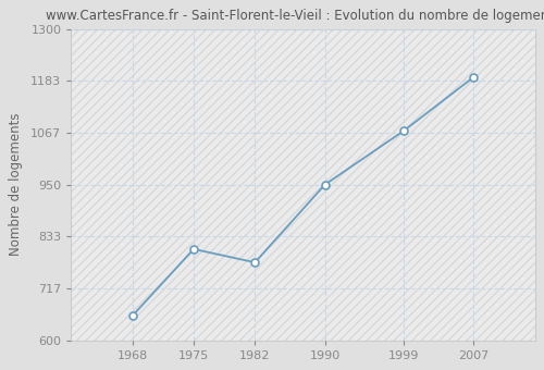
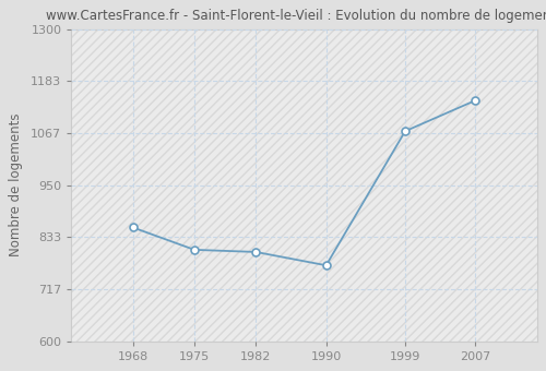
1968: 655 -> 855
1982: 775 -> 800
1990: 950 -> 770
2007: 1192 -> 1140
